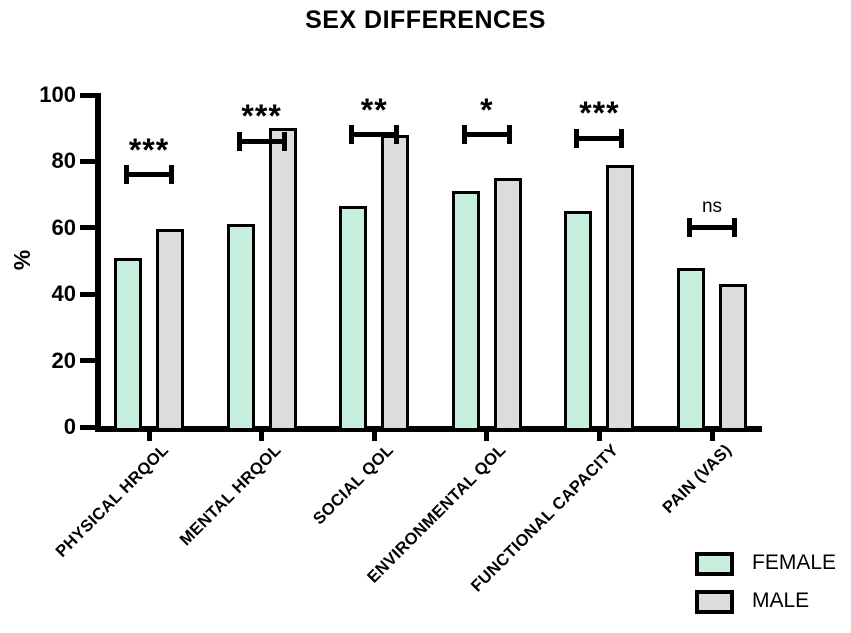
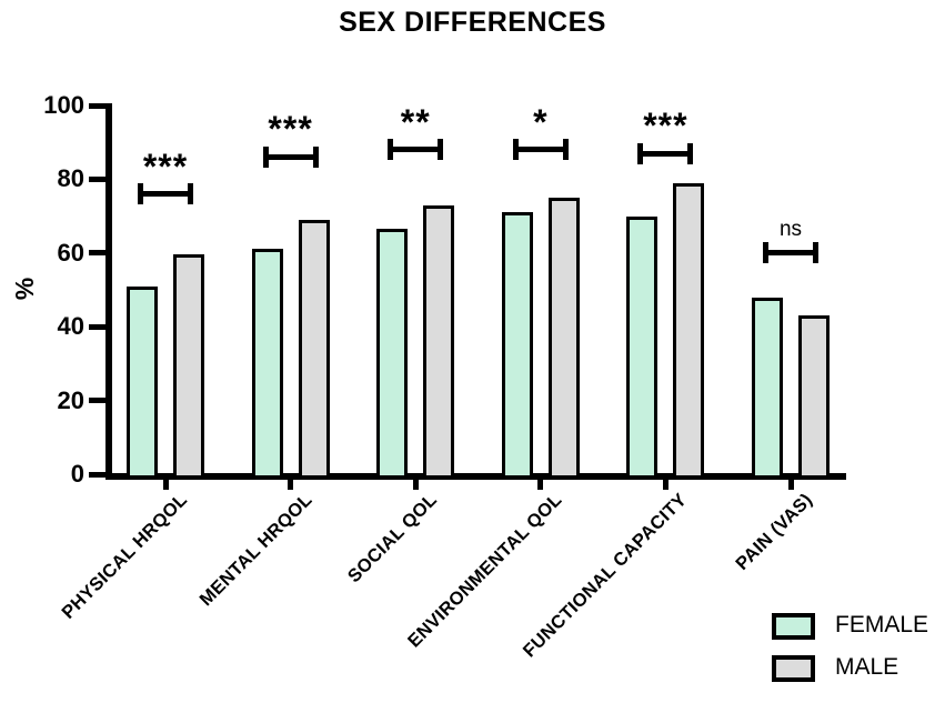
MALE/MENTAL HRQOL: 90 -> 69
MALE/SOCIAL QOL: 88 -> 73
FEMALE/FUNCTIONAL CAPACITY: 65 -> 70
